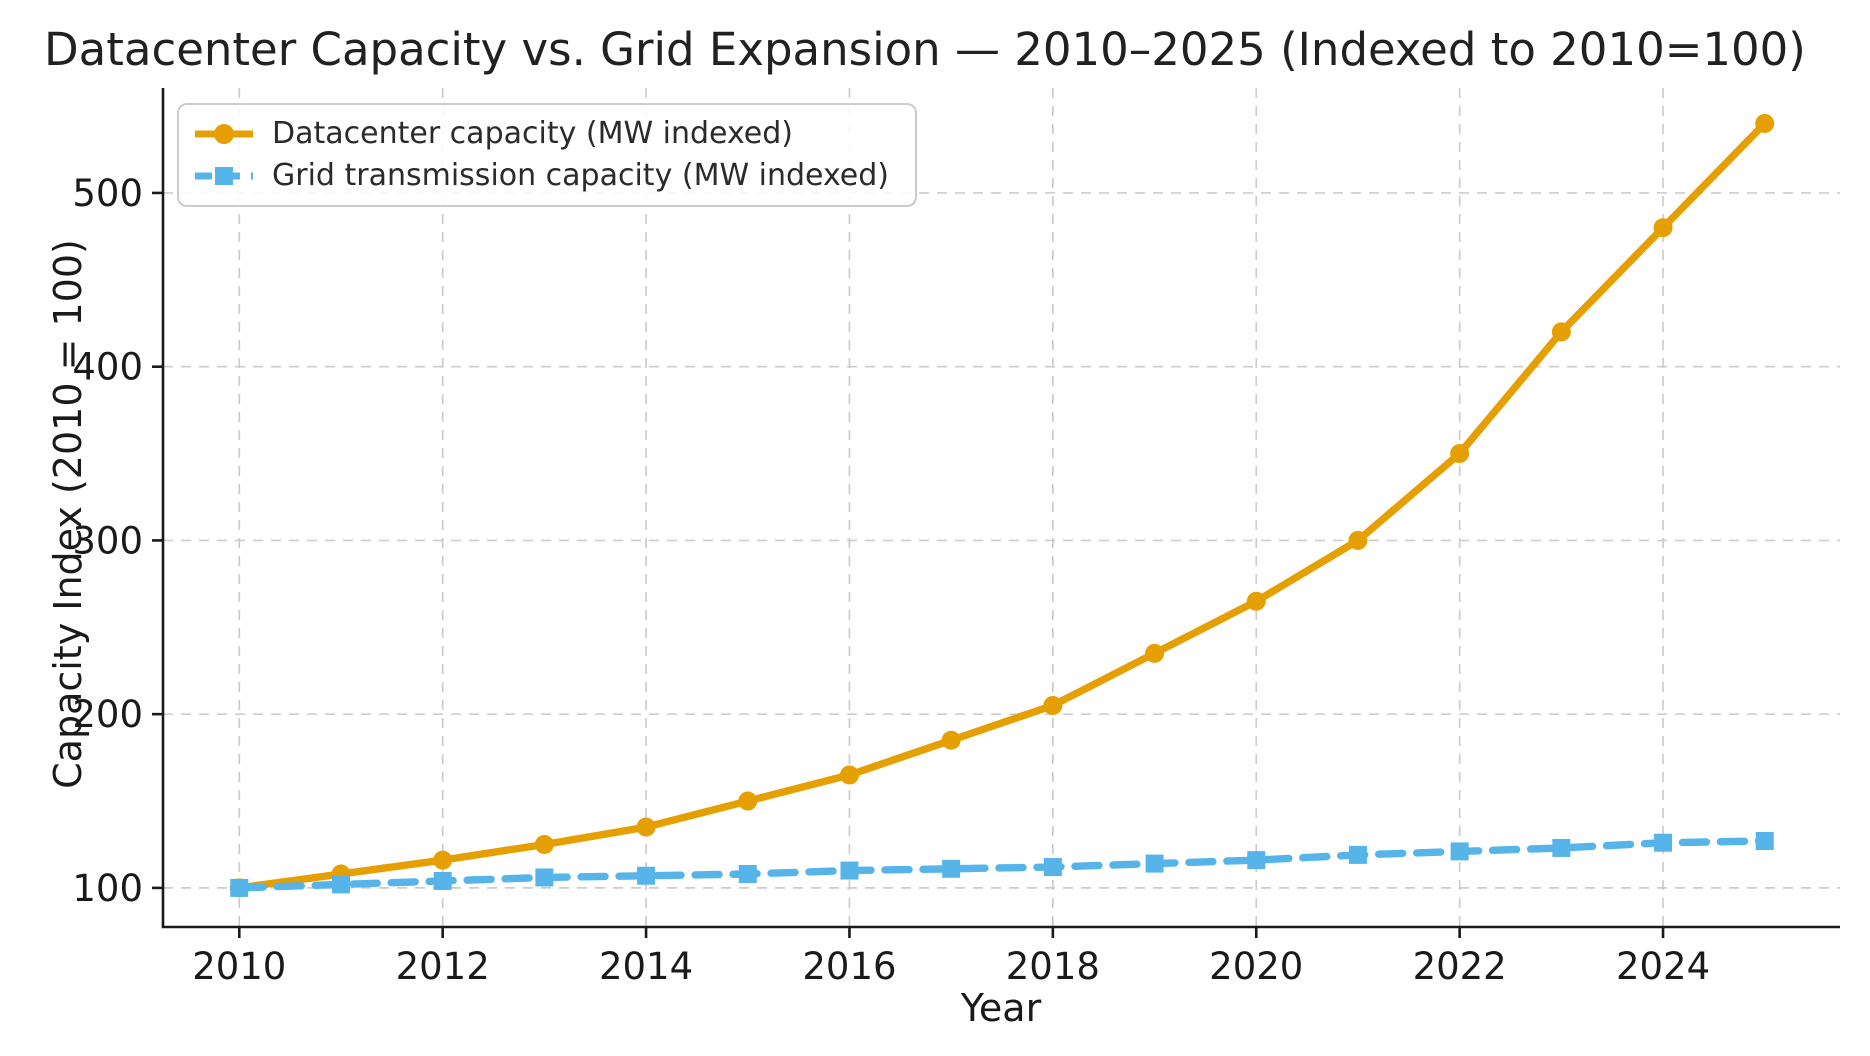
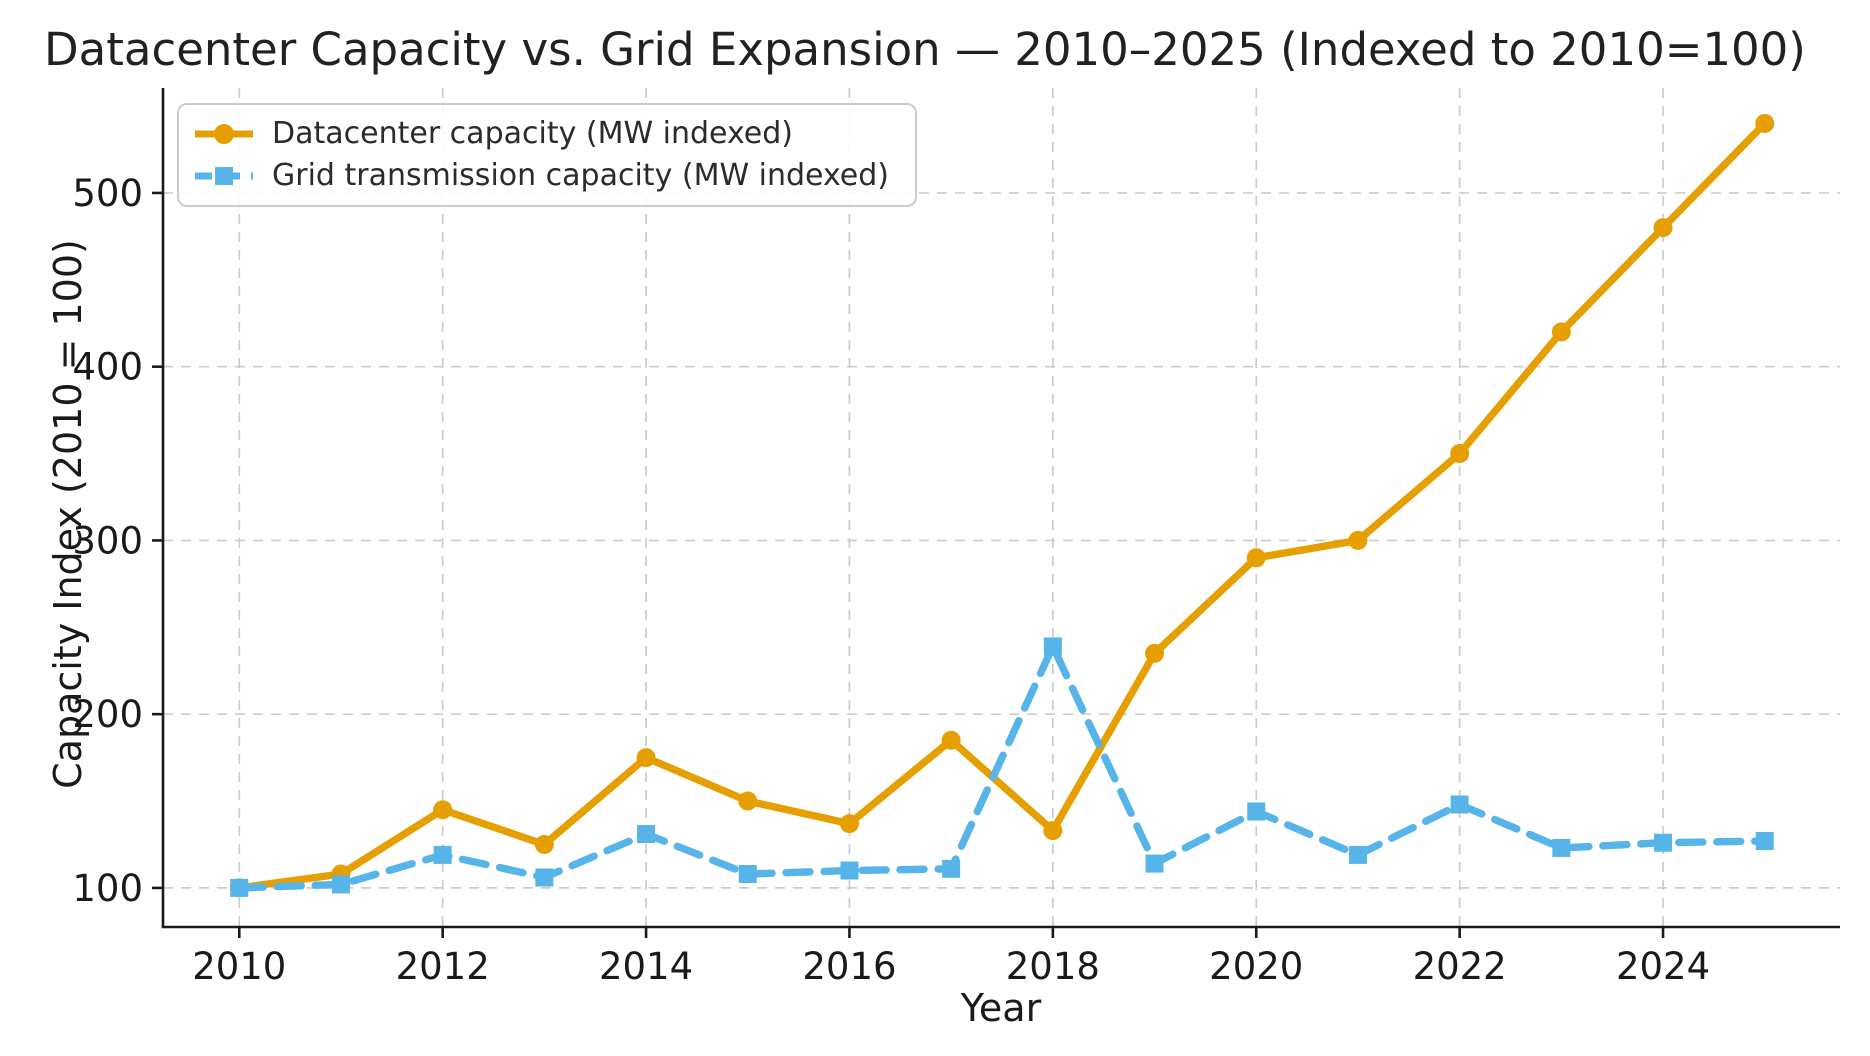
Datacenter capacity (MW indexed)/2012: 116 -> 145
Grid transmission capacity (MW indexed)/2012: 104 -> 119
Datacenter capacity (MW indexed)/2014: 135 -> 175
Grid transmission capacity (MW indexed)/2014: 107 -> 131
Datacenter capacity (MW indexed)/2016: 165 -> 137
Datacenter capacity (MW indexed)/2018: 205 -> 133
Grid transmission capacity (MW indexed)/2018: 112 -> 239
Datacenter capacity (MW indexed)/2020: 265 -> 290
Grid transmission capacity (MW indexed)/2020: 116 -> 144
Grid transmission capacity (MW indexed)/2022: 121 -> 148
